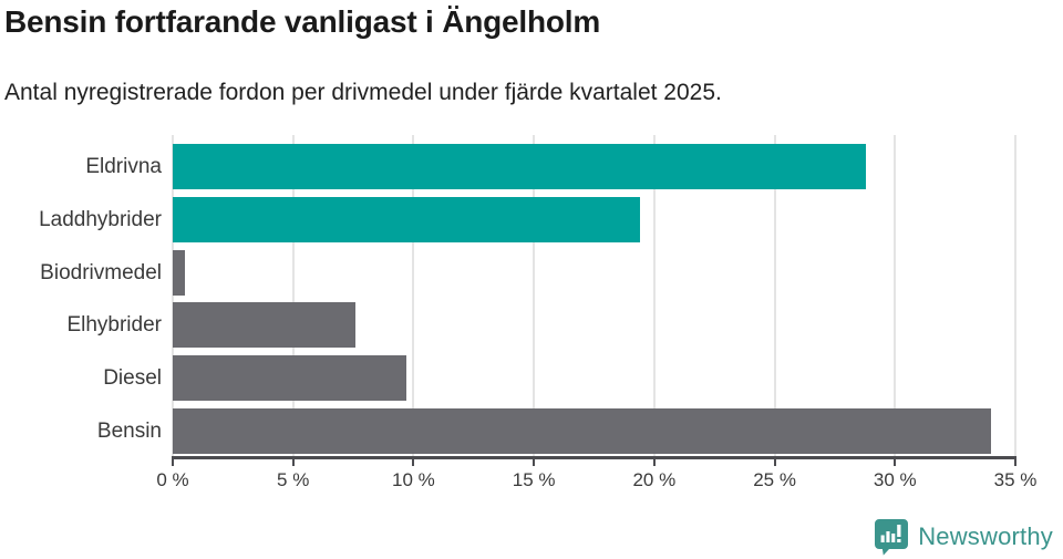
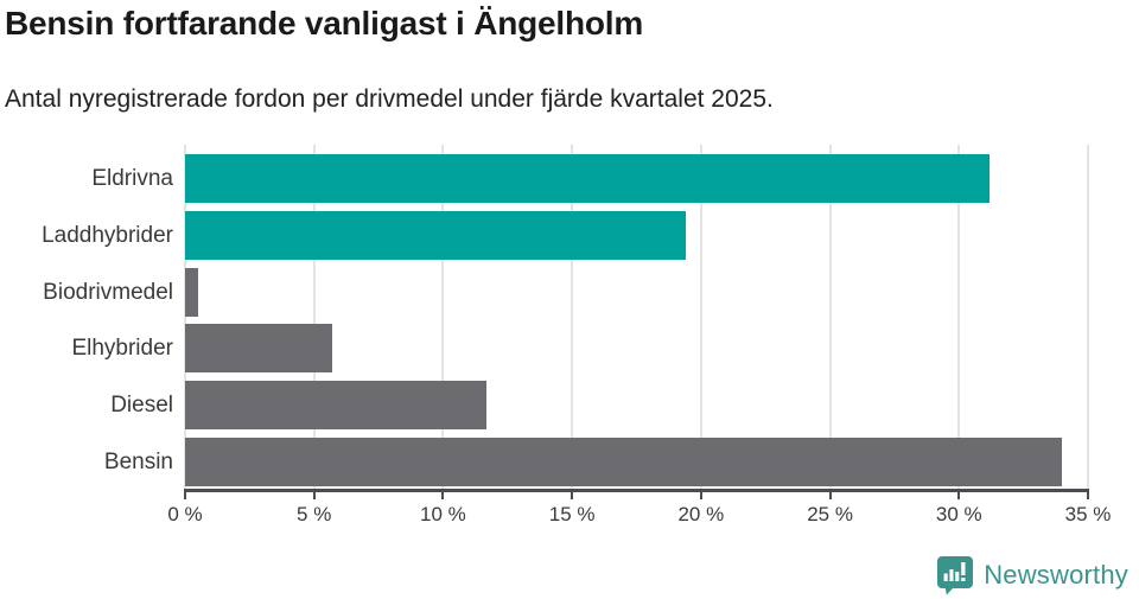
Eldrivna: 28.8% -> 31.2%
Elhybrider: 7.6% -> 5.7%
Diesel: 9.7% -> 11.7%
